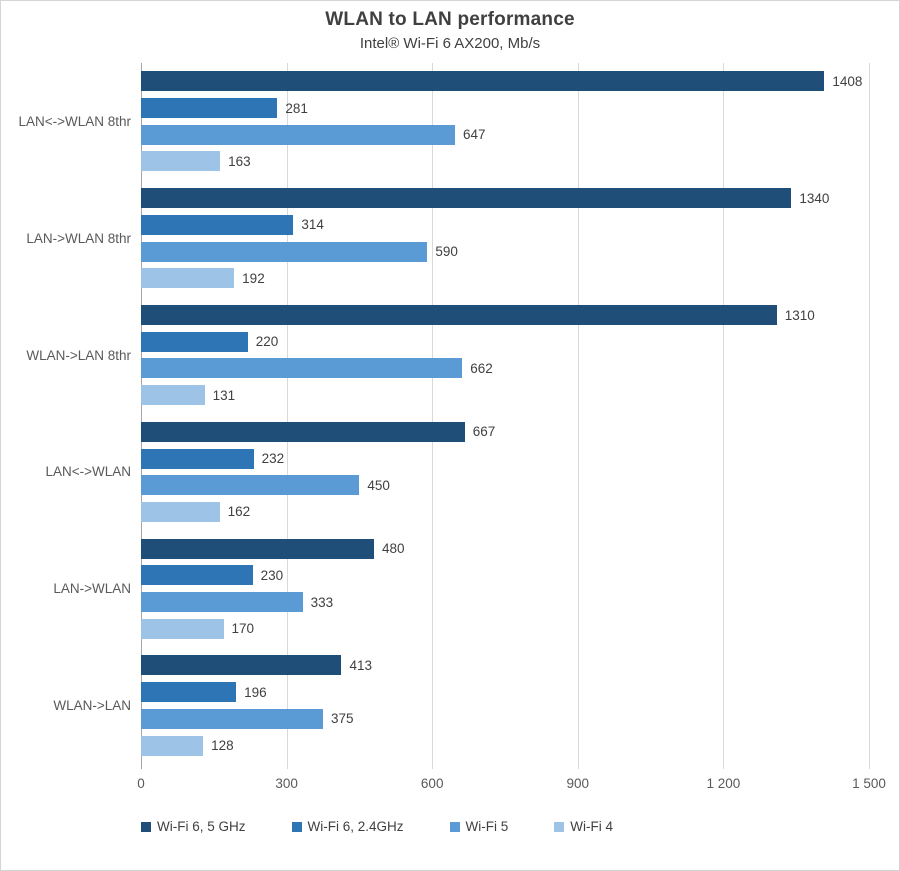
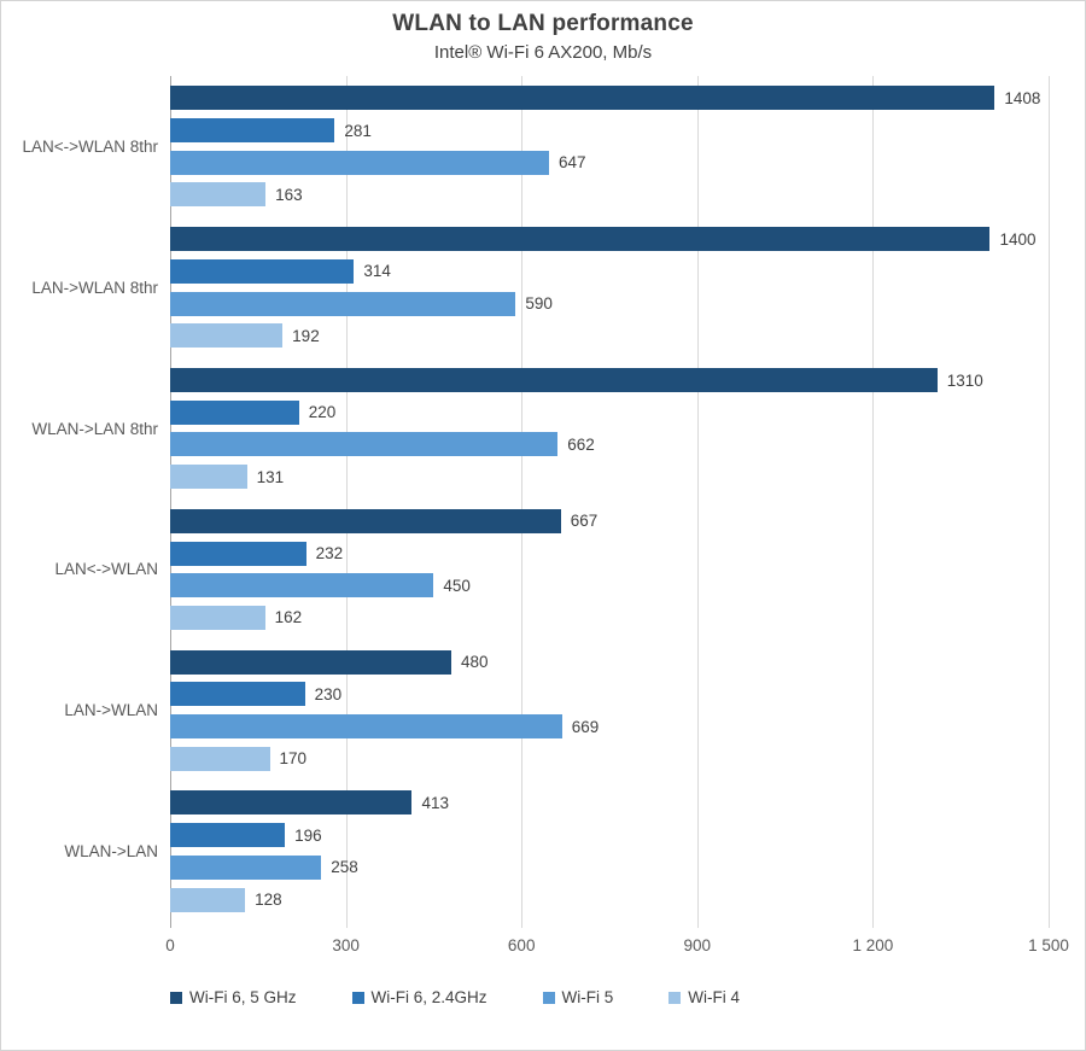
Wi-Fi 6, 5 GHz/LAN->WLAN 8thr: 1340 -> 1400
Wi-Fi 5/LAN->WLAN: 333 -> 669
Wi-Fi 5/WLAN->LAN: 375 -> 258
